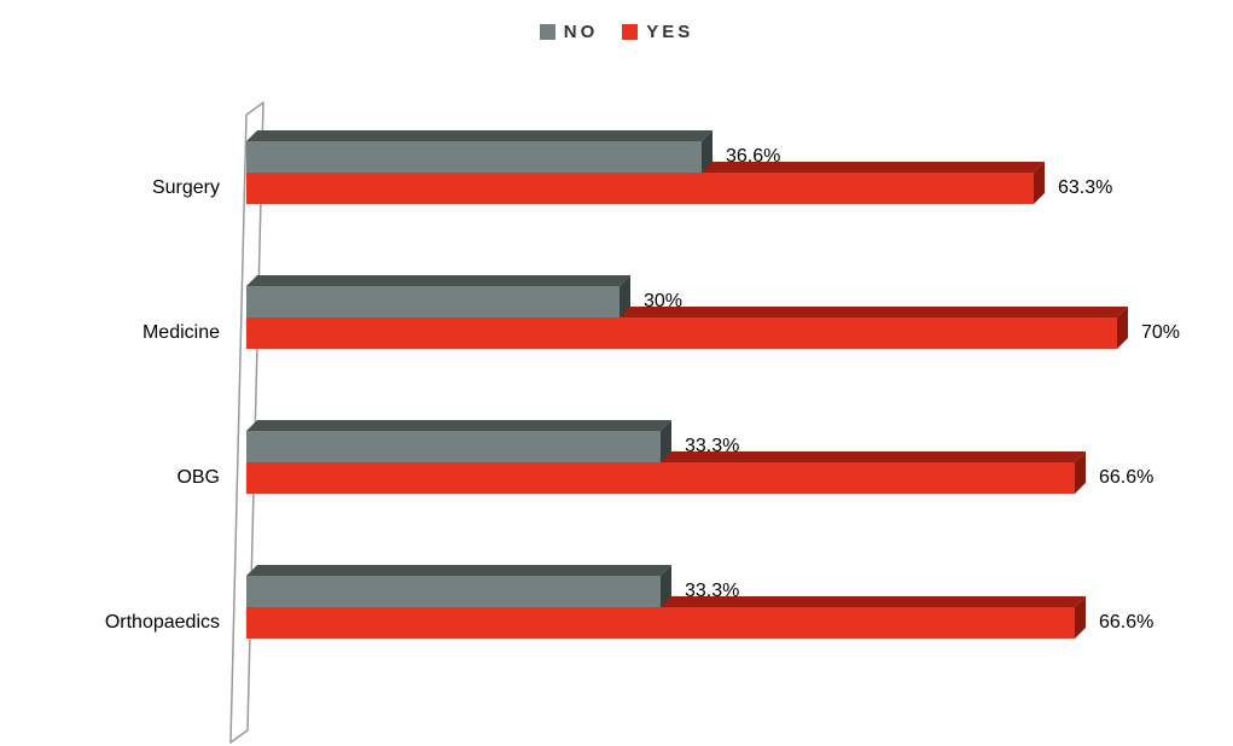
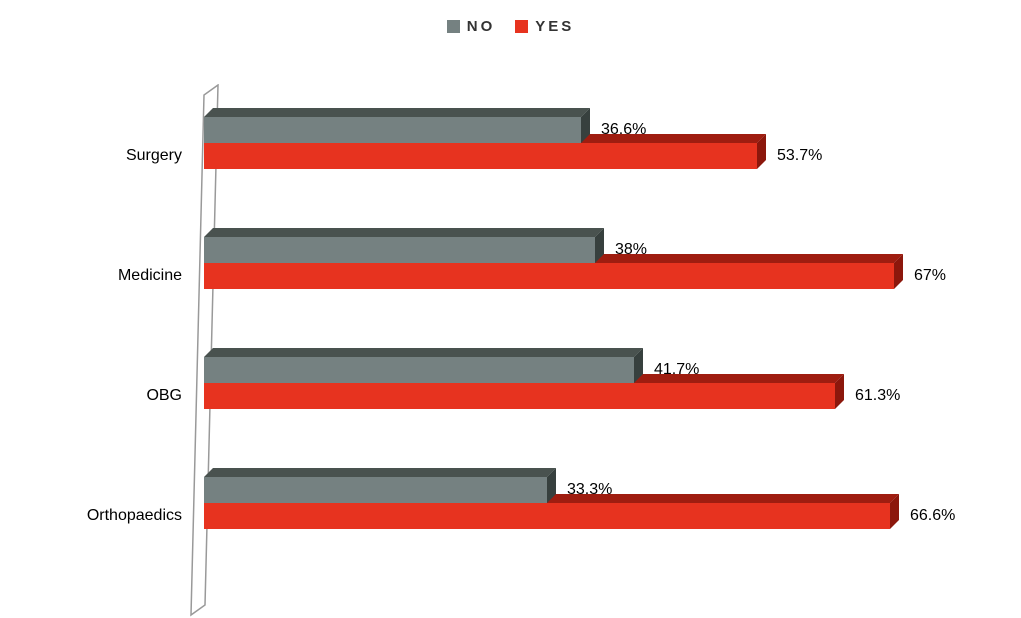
YES/Surgery: 63.3% -> 53.7%
NO/Medicine: 30% -> 38%
YES/Medicine: 70% -> 67%
NO/OBG: 33.3% -> 41.7%
YES/OBG: 66.6% -> 61.3%
